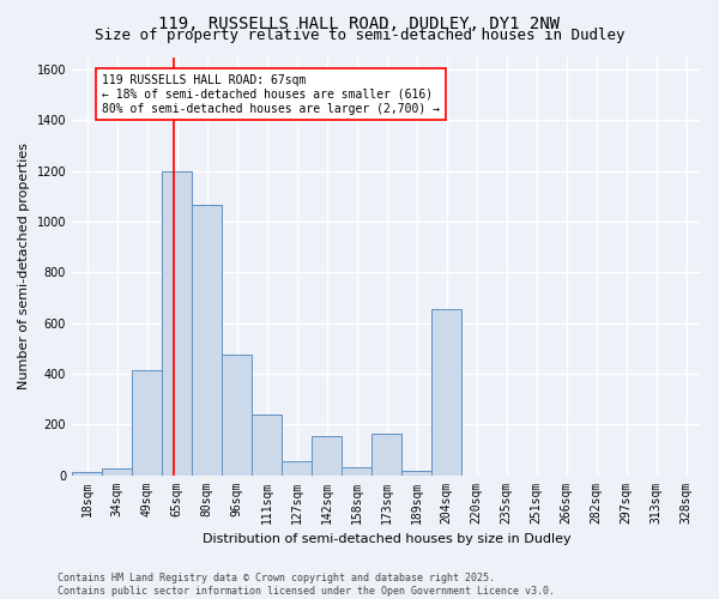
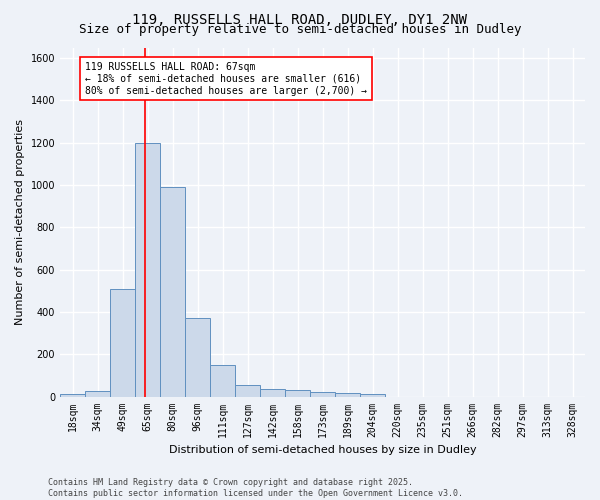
49sqm: 415 -> 510
80sqm: 1065 -> 990
96sqm: 475 -> 370
111sqm: 240 -> 148
142sqm: 155 -> 38
173sqm: 165 -> 22
204sqm: 655 -> 12
